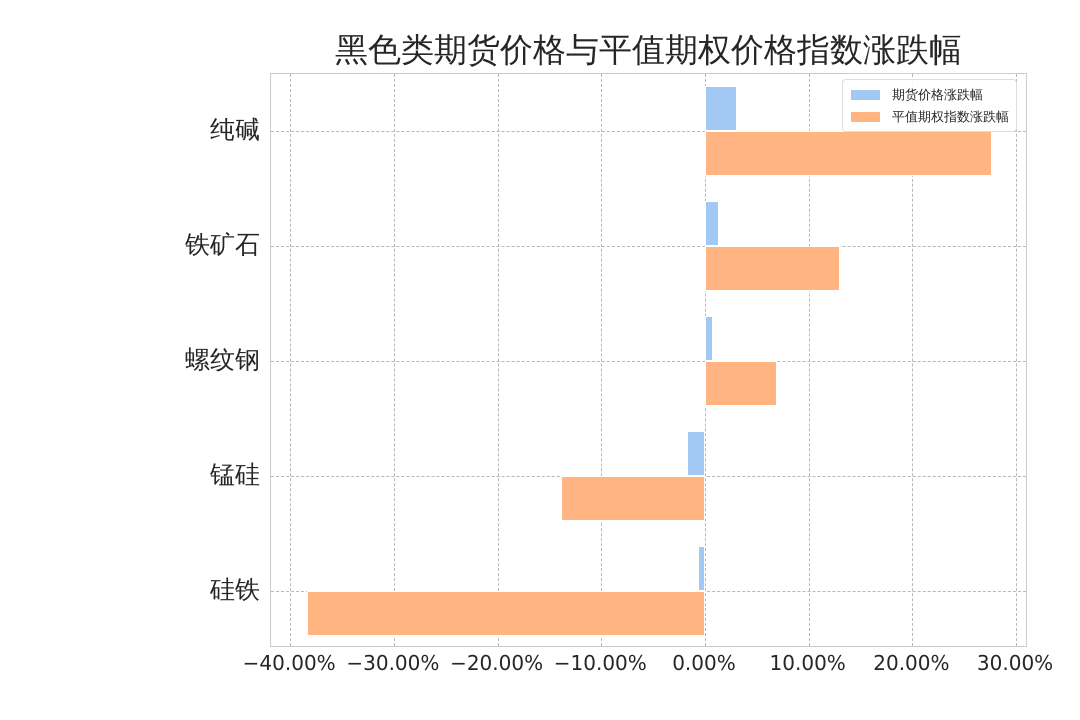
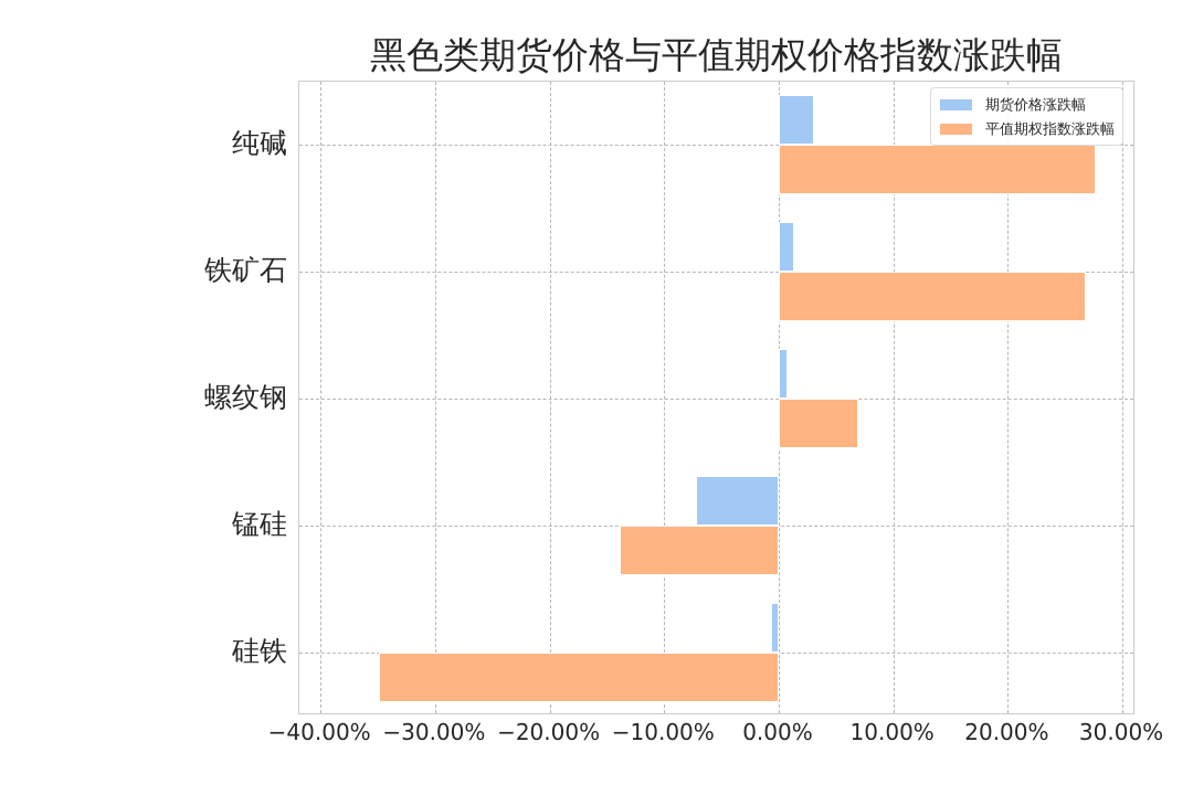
平值期权指数涨跌幅/铁矿石: 13.0% -> 26.8%
期货价格涨跌幅/锰硅: -1.7% -> -7.2%
平值期权指数涨跌幅/硅铁: -38.4% -> -34.9%
